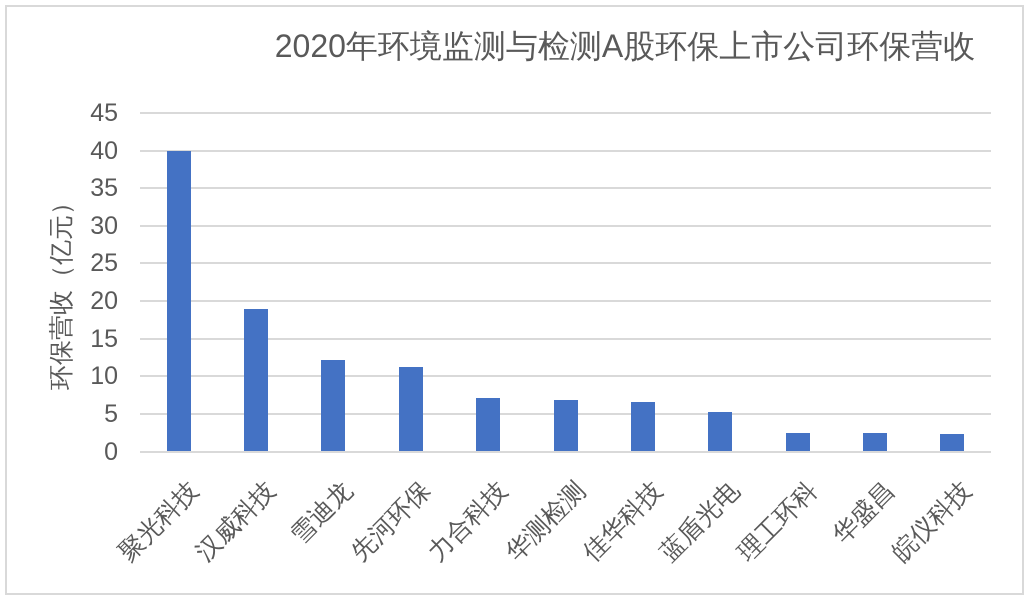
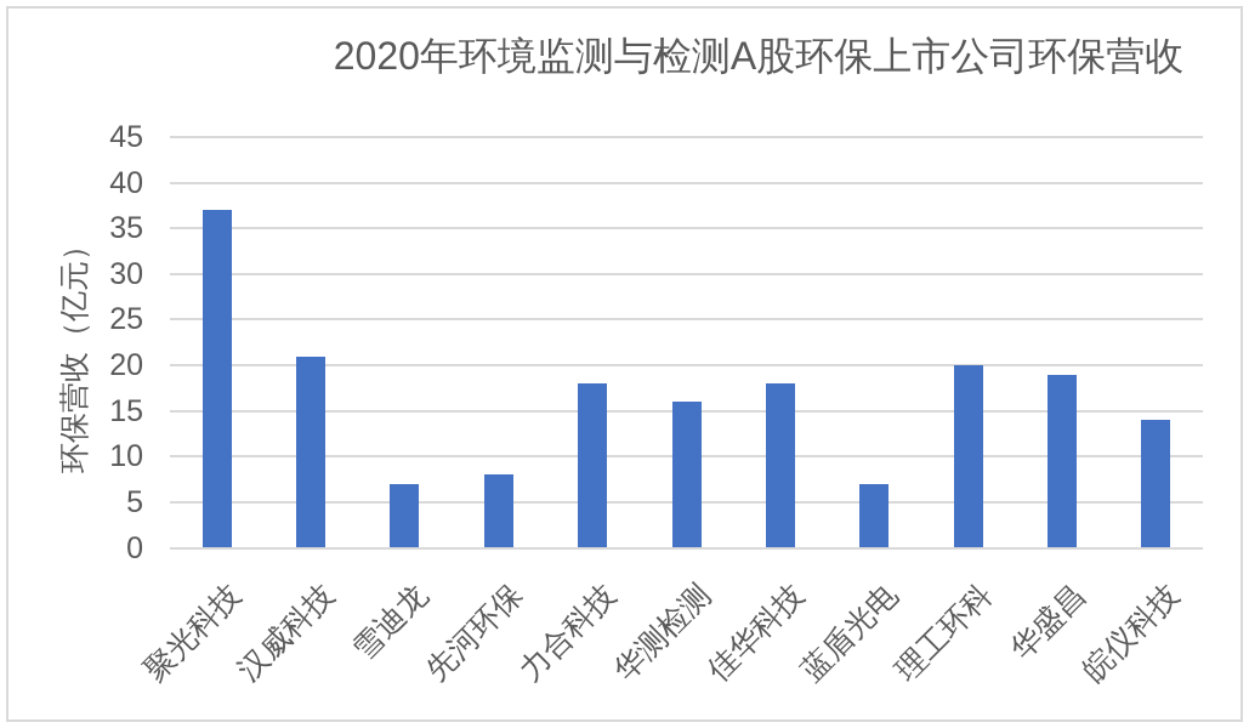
聚光科技: 40 -> 37
汉威科技: 19 -> 21
雪迪龙: 12 -> 7
先河环保: 11 -> 8
力合科技: 7 -> 18
华测检测: 7 -> 16
佳华科技: 7 -> 18
蓝盾光电: 5 -> 7
理工环科: 2 -> 20
华盛昌: 2 -> 19
皖仪科技: 2 -> 14
